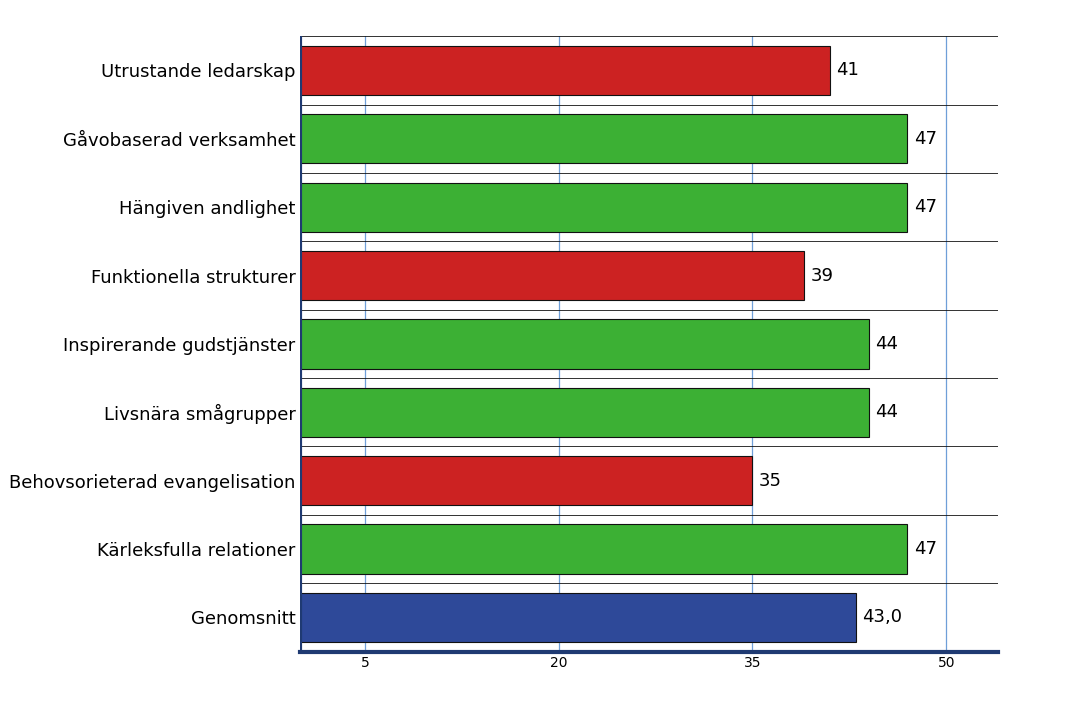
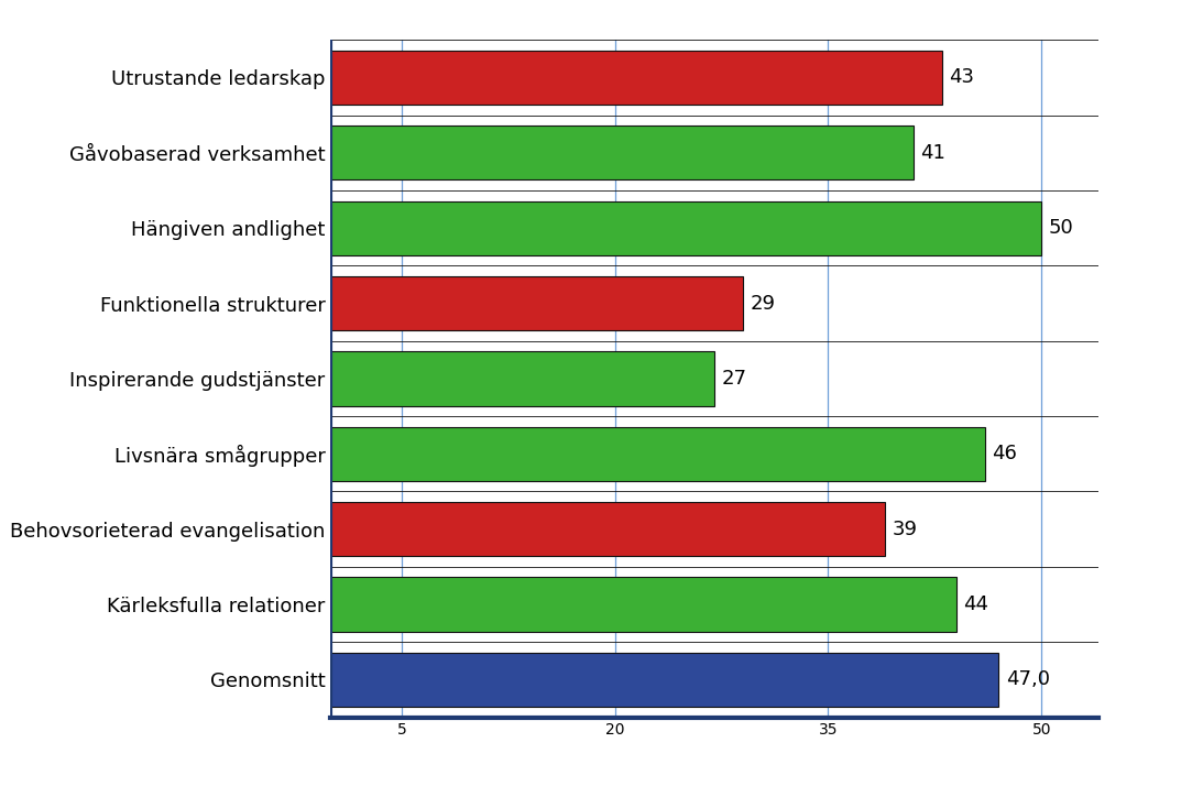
Utrustande ledarskap: 41 -> 43
Gåvobaserad verksamhet: 47 -> 41
Hängiven andlighet: 47 -> 50
Funktionella strukturer: 39 -> 29
Inspirerande gudstjänster: 44 -> 27
Livsnära smågrupper: 44 -> 46
Behovsorieterad evangelisation: 35 -> 39
Kärleksfulla relationer: 47 -> 44
Genomsnitt: 43,0 -> 47,0
